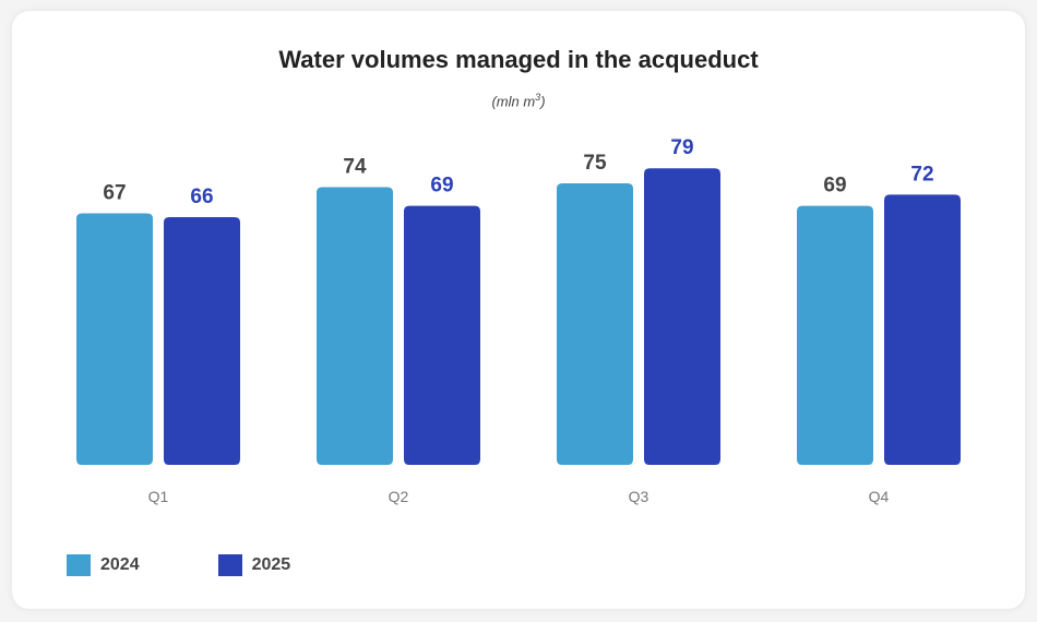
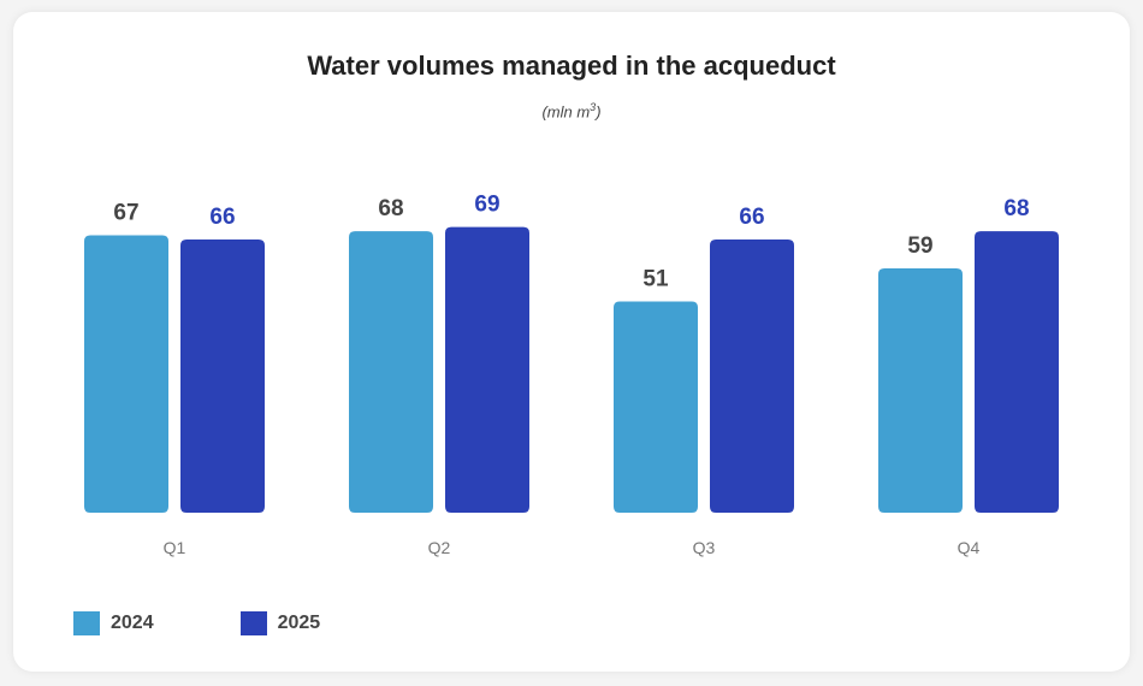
2024/Q2: 74 -> 68
2024/Q3: 75 -> 51
2025/Q3: 79 -> 66
2024/Q4: 69 -> 59
2025/Q4: 72 -> 68
